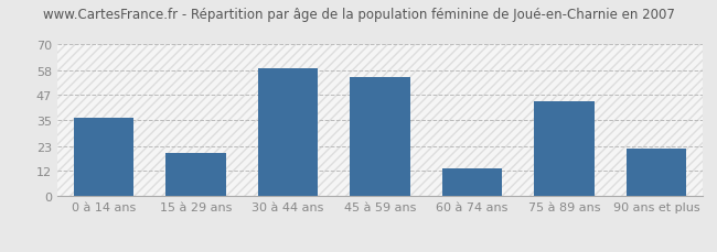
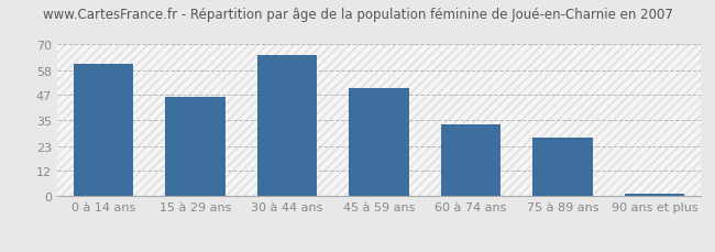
0 à 14 ans: 36 -> 61
15 à 29 ans: 20 -> 46
30 à 44 ans: 59 -> 65
45 à 59 ans: 55 -> 50
60 à 74 ans: 13 -> 33
75 à 89 ans: 44 -> 27
90 ans et plus: 22 -> 1
